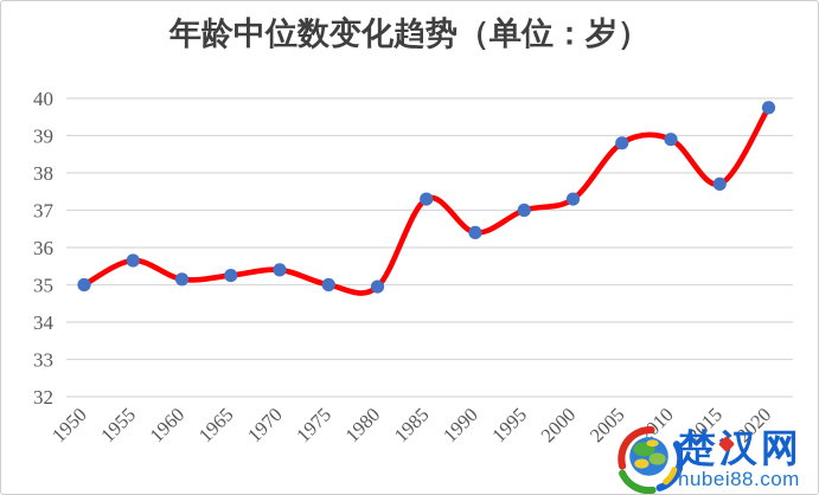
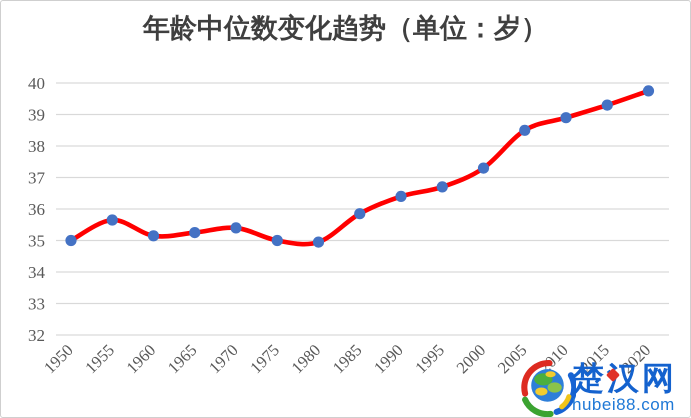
1985: 37.3 -> 35.9
1995: 37.0 -> 36.7
2005: 38.8 -> 38.5
2015: 37.7 -> 39.3
